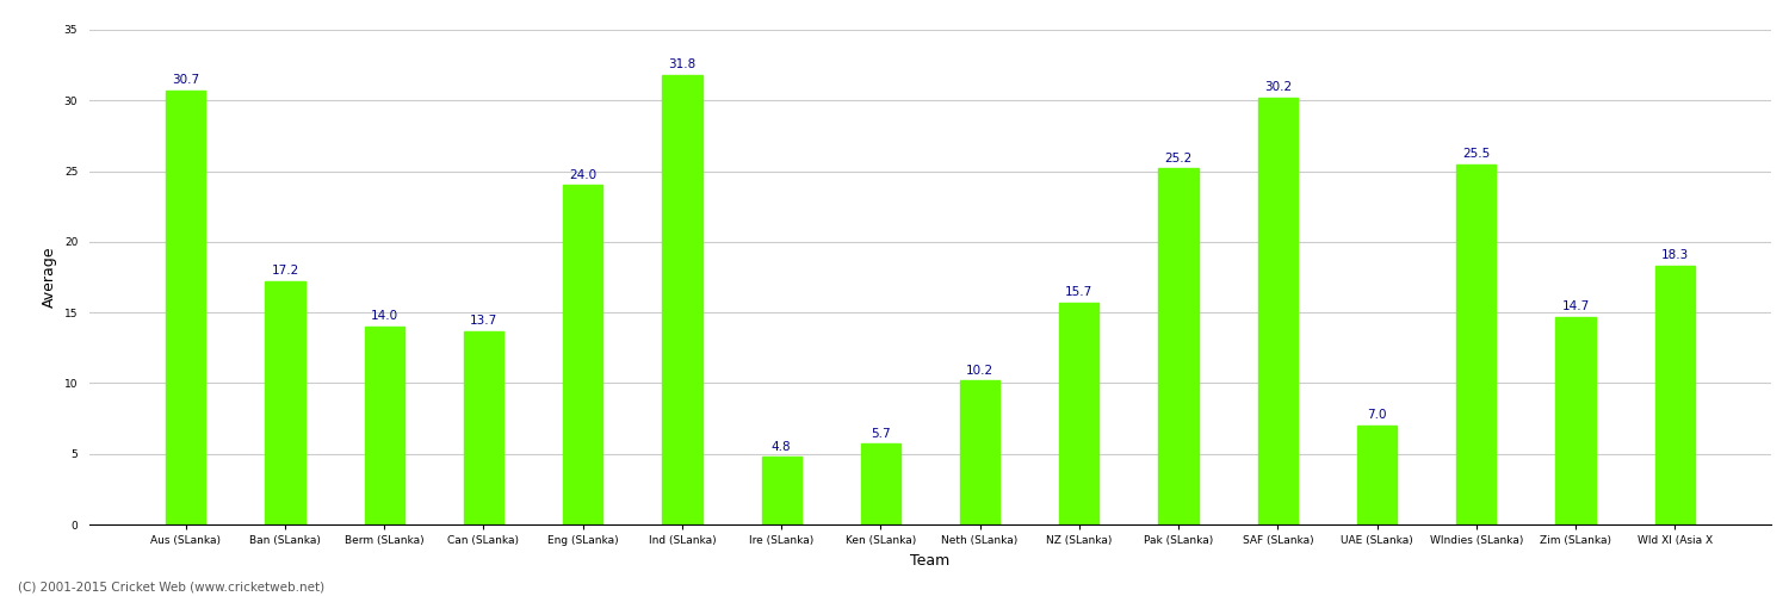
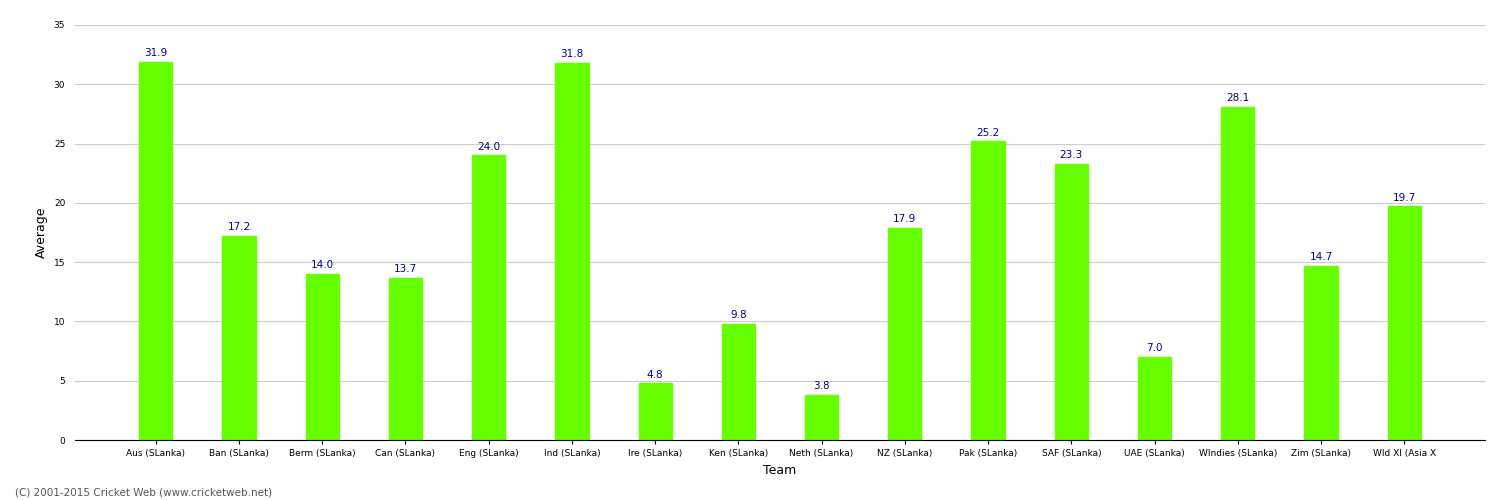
Aus (SLanka): 30.7 -> 31.9
Ken (SLanka): 5.7 -> 9.8
Neth (SLanka): 10.2 -> 3.8
NZ (SLanka): 15.7 -> 17.9
SAF (SLanka): 30.2 -> 23.3
WIndies (SLanka): 25.5 -> 28.1
Wld XI (Asia X: 18.3 -> 19.7
